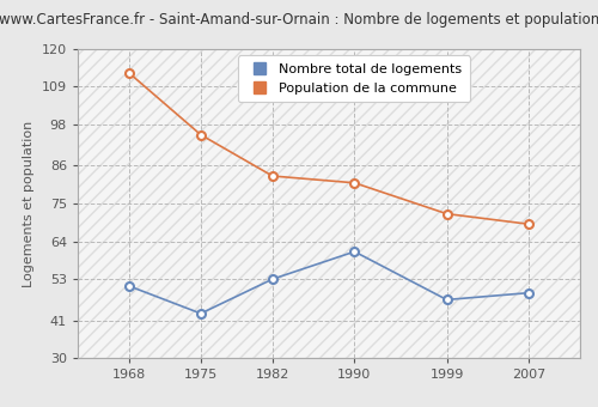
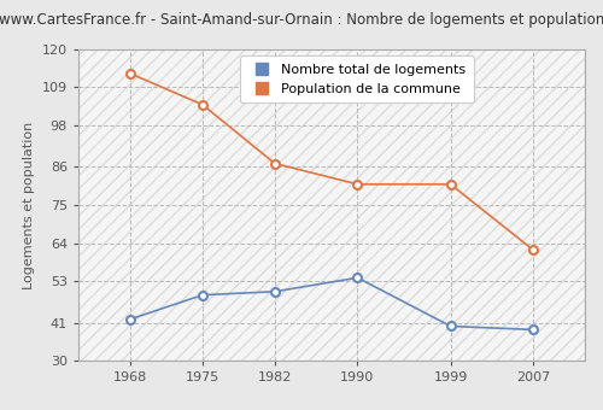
Nombre total de logements/1968: 51 -> 42
Nombre total de logements/1975: 43 -> 49
Population de la commune/1975: 95 -> 104
Nombre total de logements/1982: 53 -> 50
Population de la commune/1982: 83 -> 87
Nombre total de logements/1990: 61 -> 54
Nombre total de logements/1999: 47 -> 40
Population de la commune/1999: 72 -> 81
Nombre total de logements/2007: 49 -> 39
Population de la commune/2007: 69 -> 62
